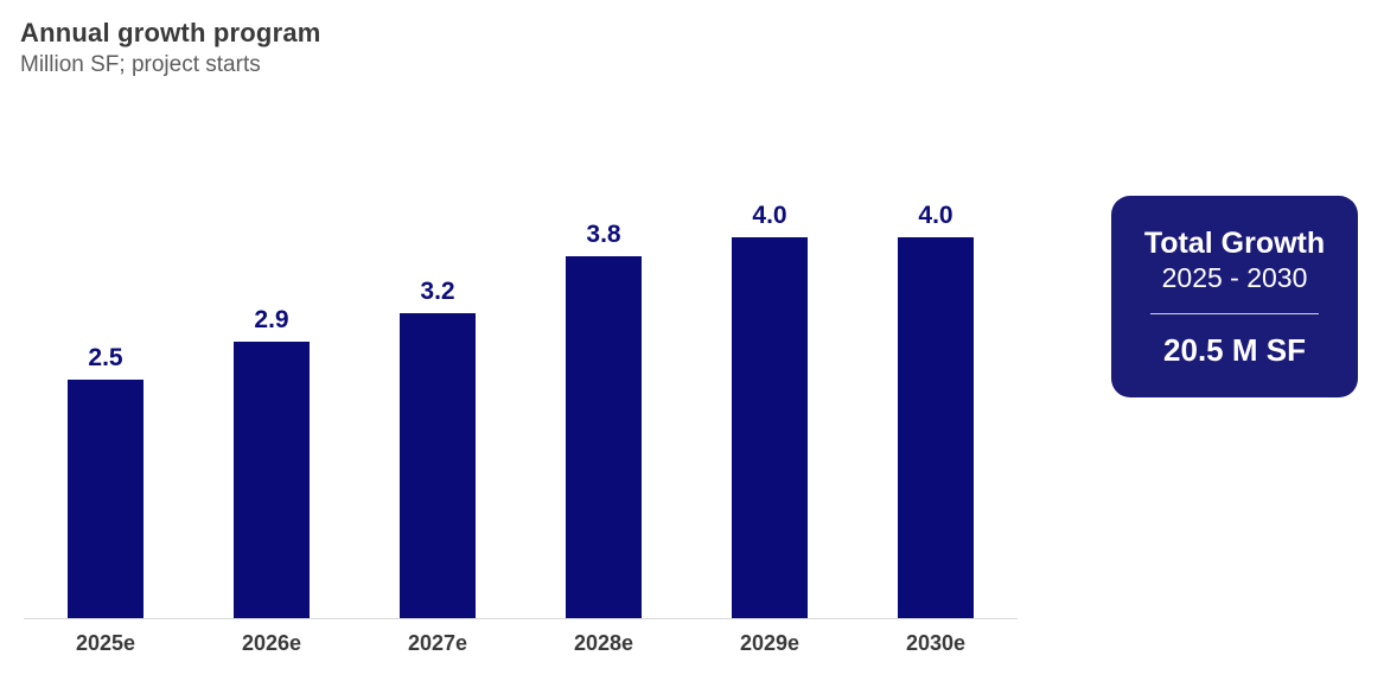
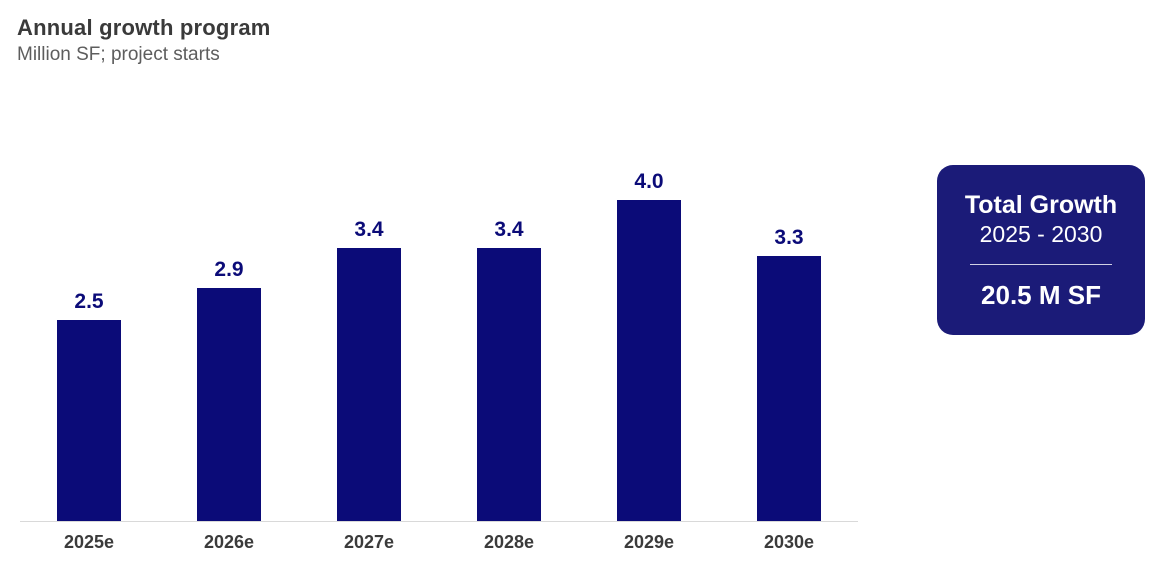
2027e: 3.2 -> 3.4
2028e: 3.8 -> 3.4
2030e: 4.0 -> 3.3
